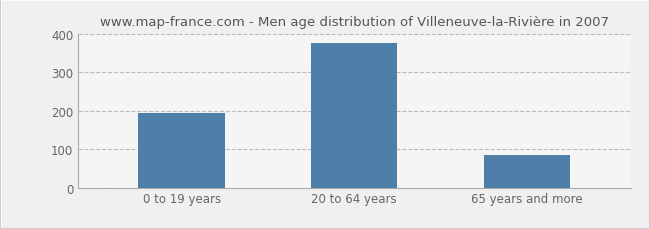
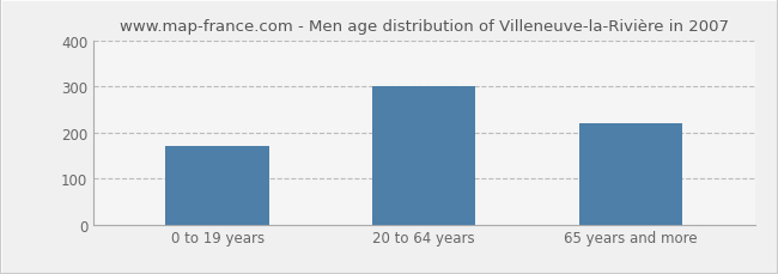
0 to 19 years: 193 -> 170
20 to 64 years: 375 -> 300
65 years and more: 85 -> 220
